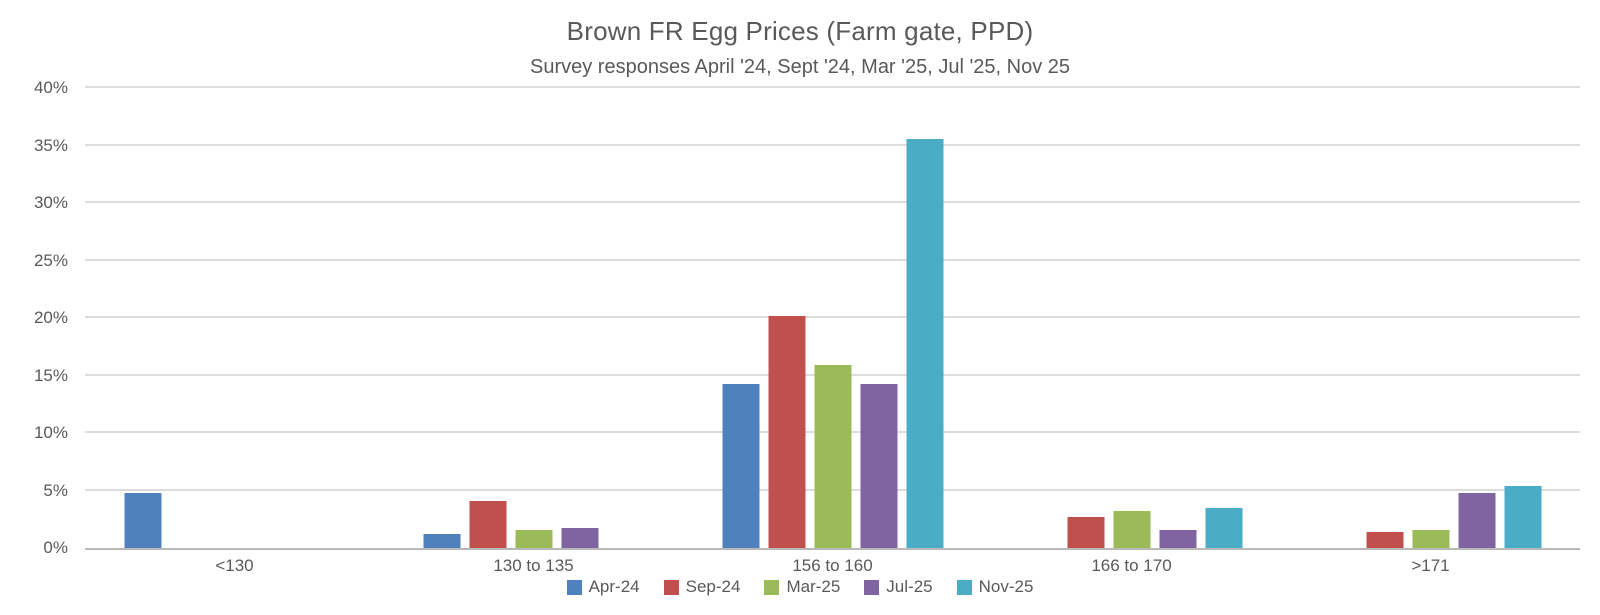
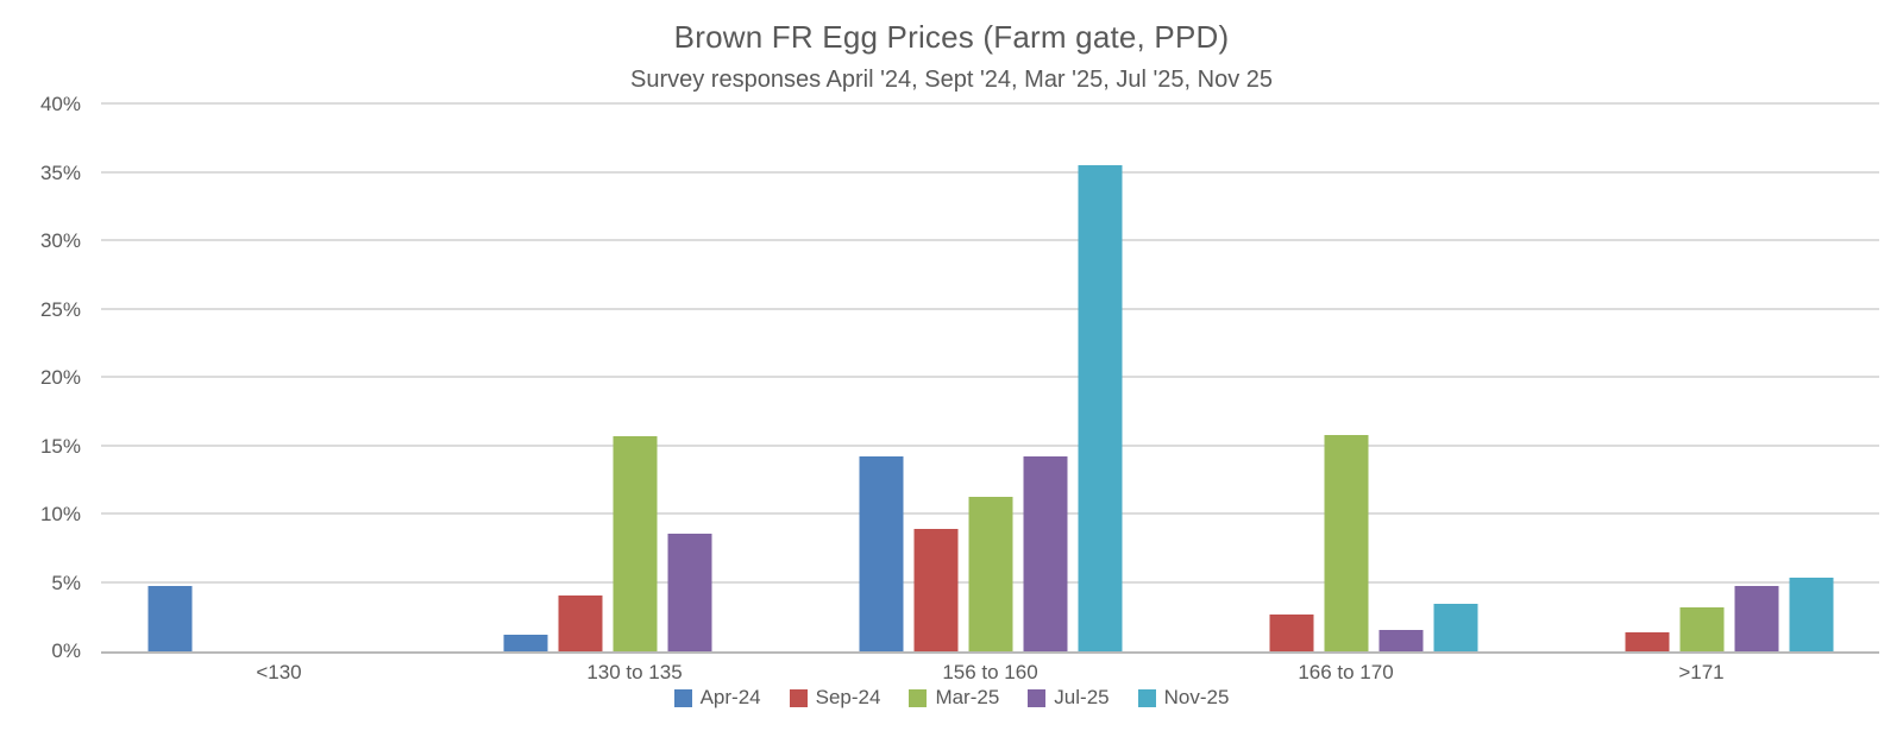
Mar-25/130 to 135: 1.6% -> 15.7%
Jul-25/130 to 135: 1.7% -> 8.6%
Sep-24/156 to 160: 20.2% -> 9.0%
Mar-25/156 to 160: 15.9% -> 11.3%
Mar-25/166 to 170: 3.2% -> 15.8%
Mar-25/>171: 1.6% -> 3.2%
